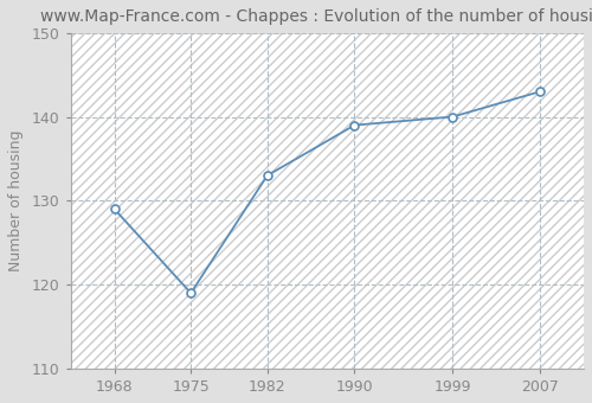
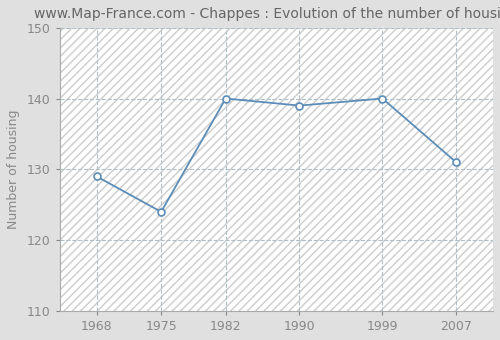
1975: 119 -> 124
1982: 133 -> 140
2007: 143 -> 131
